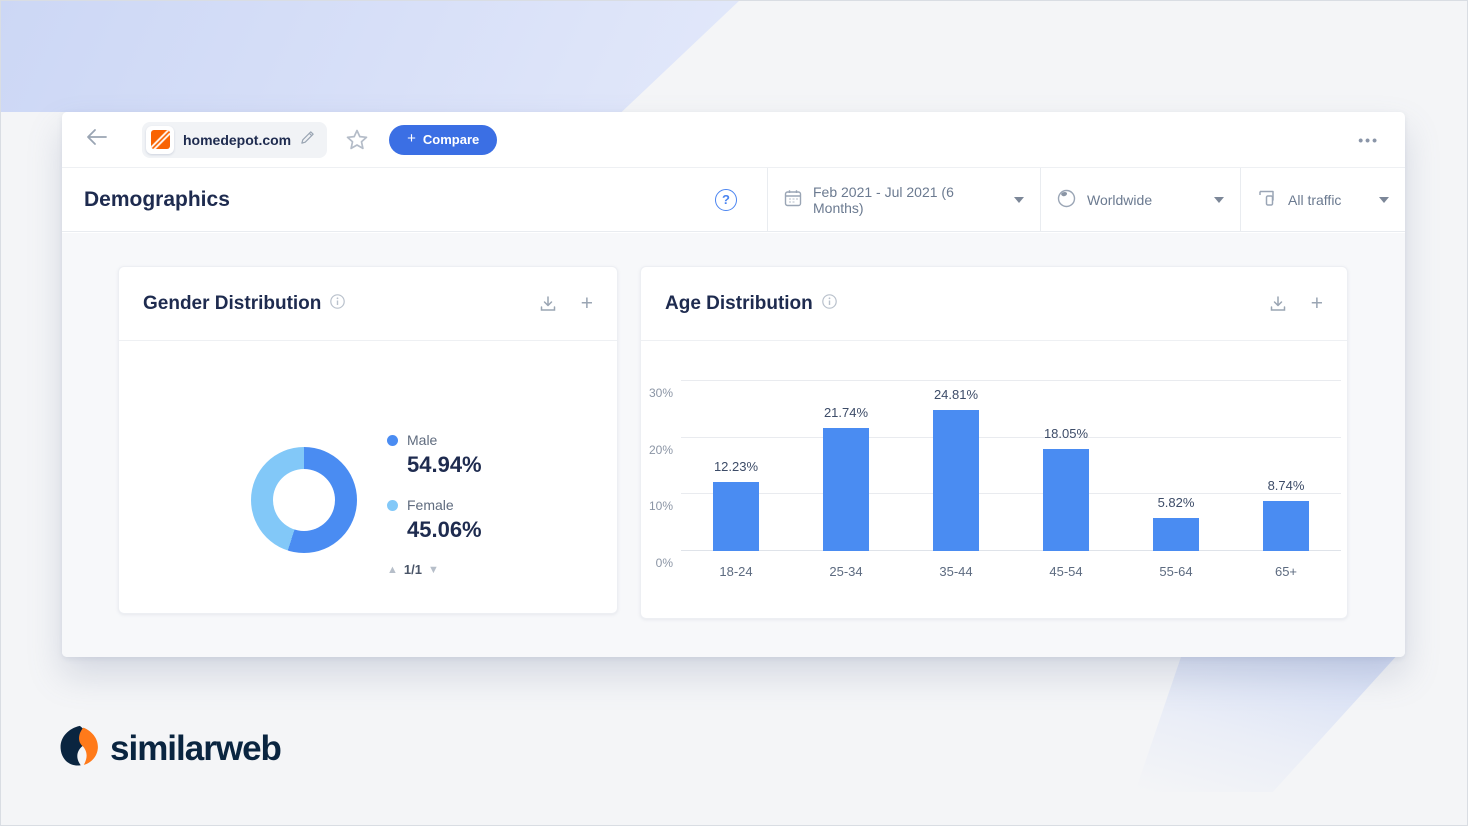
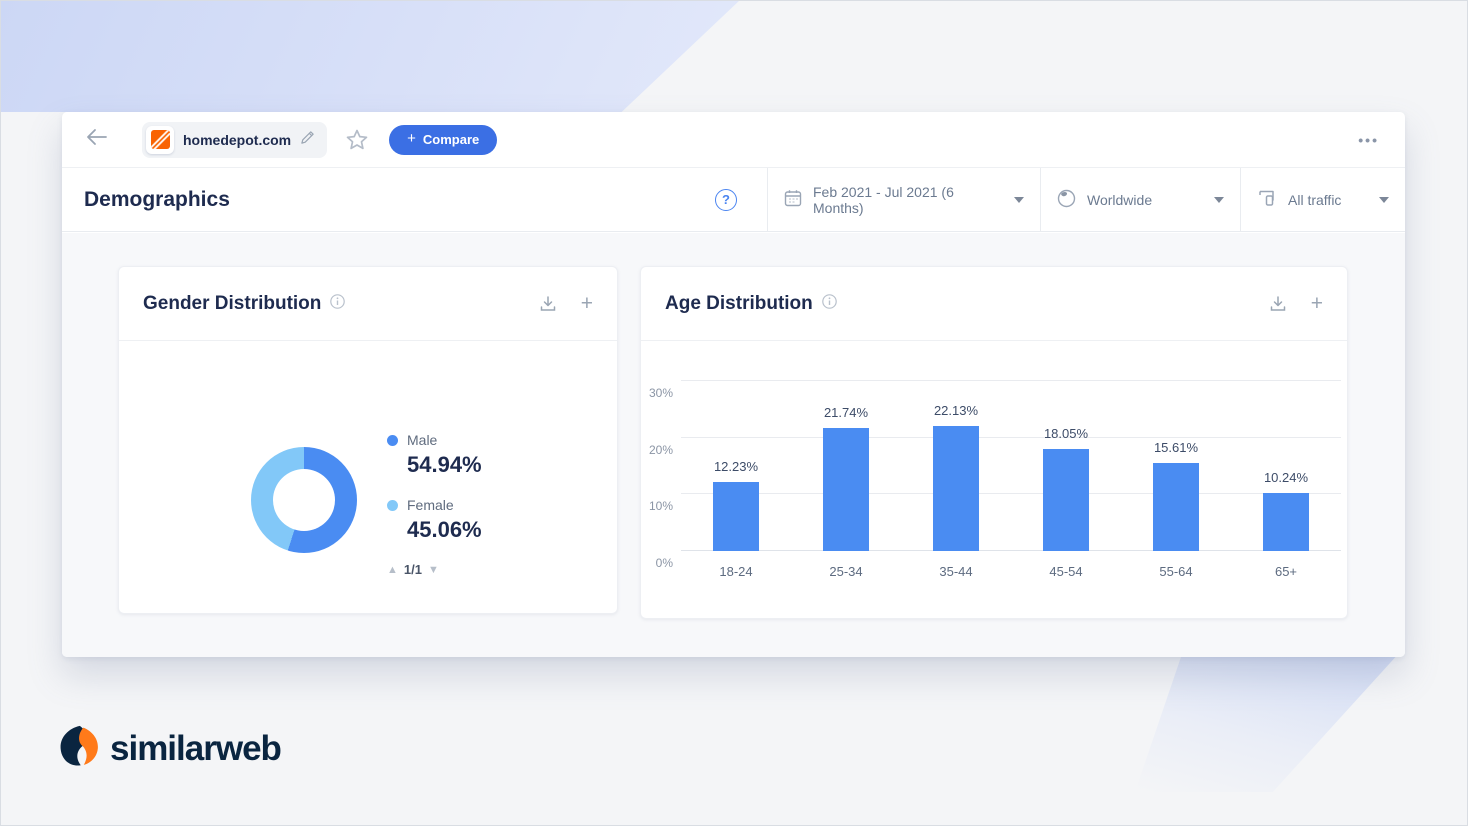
Age Distribution/35-44: 24.81% -> 22.13%
Age Distribution/55-64: 5.82% -> 15.61%
Age Distribution/65+: 8.74% -> 10.24%
